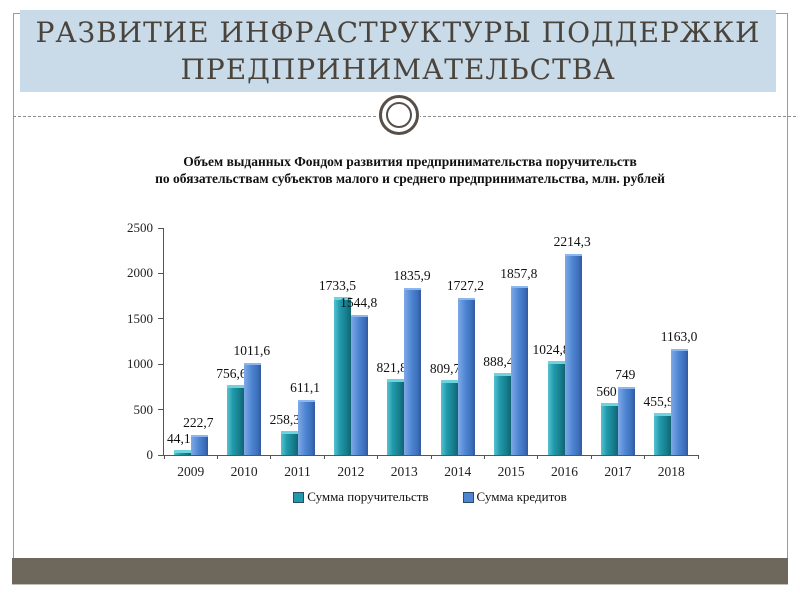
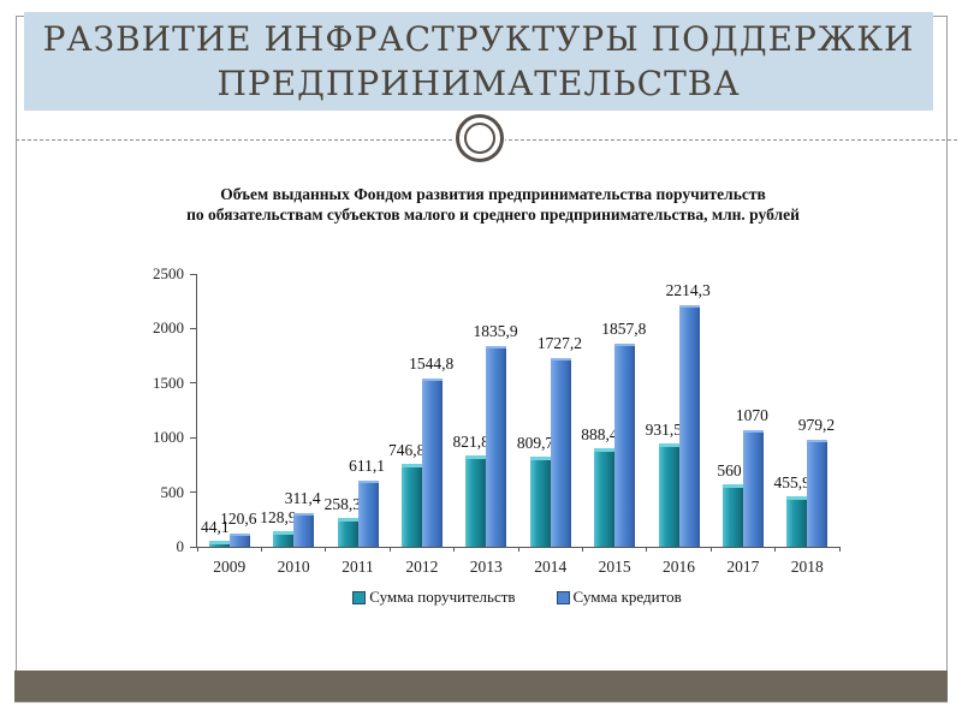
Сумма кредитов/2009: 222,7 -> 120,6
Сумма поручительств/2010: 756,6 -> 128,9
Сумма кредитов/2010: 1011,6 -> 311,4
Сумма поручительств/2012: 1733,5 -> 746,8
Сумма поручительств/2016: 1024,8 -> 931,5
Сумма кредитов/2017: 749 -> 1070
Сумма кредитов/2018: 1163,0 -> 979,2
